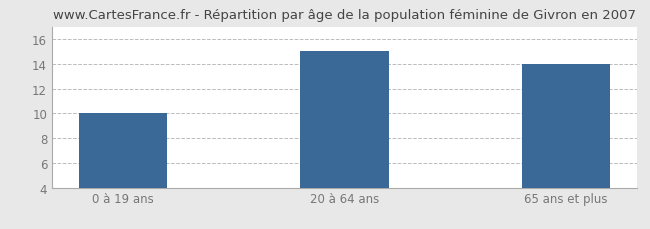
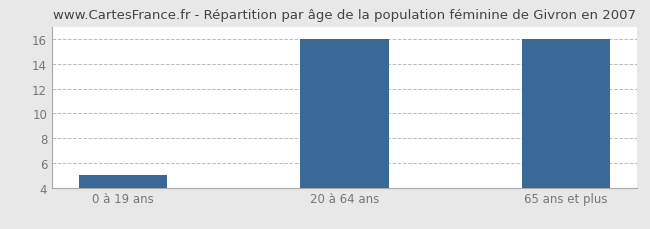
0 à 19 ans: 10 -> 5
20 à 64 ans: 15 -> 16
65 ans et plus: 14 -> 16
